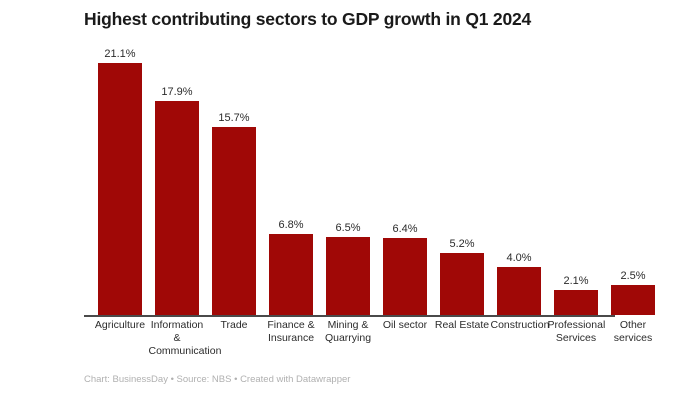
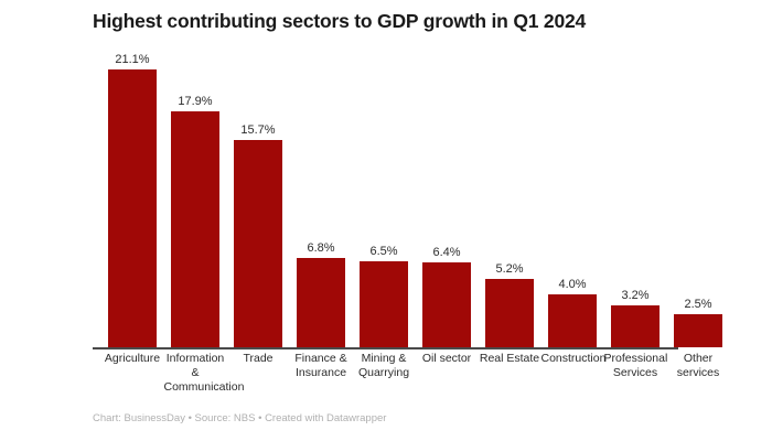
Professional Services: 2.1% -> 3.2%
